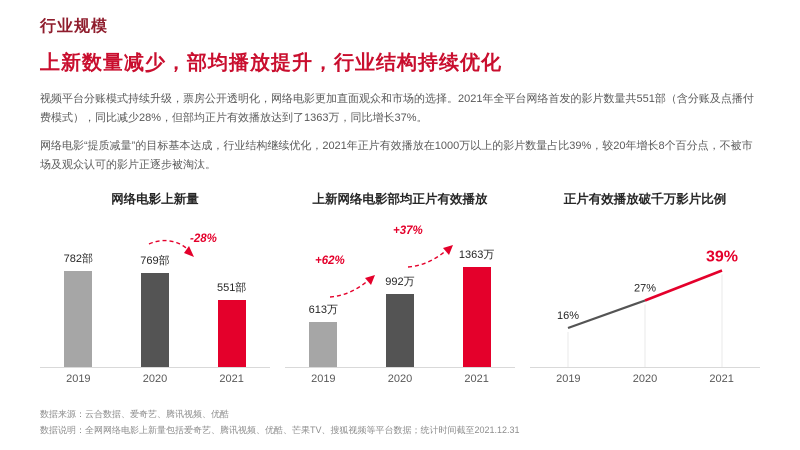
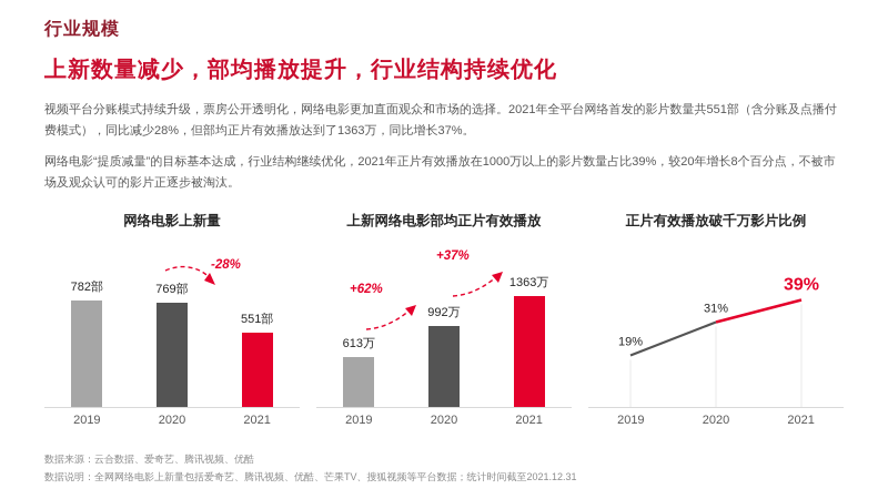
正片有效播放破千万影片比例/2019: 16% -> 19%
正片有效播放破千万影片比例/2020: 27% -> 31%
